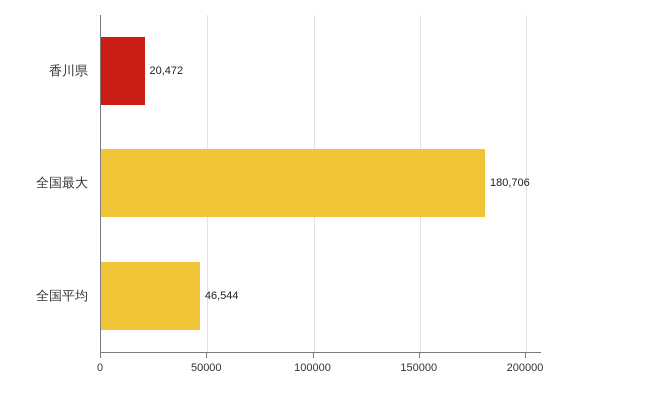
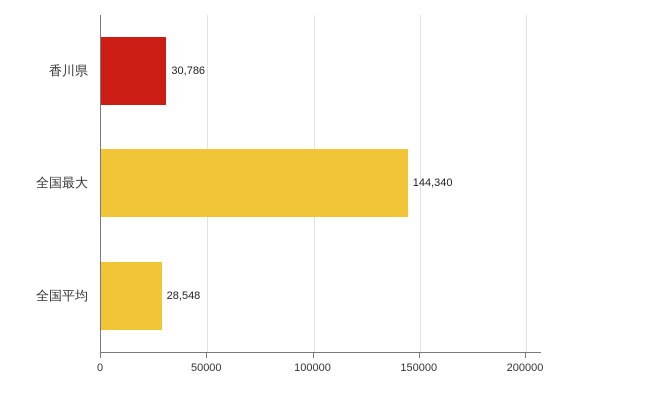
香川県: 20,472 -> 30,786
全国最大: 180,706 -> 144,340
全国平均: 46,544 -> 28,548
